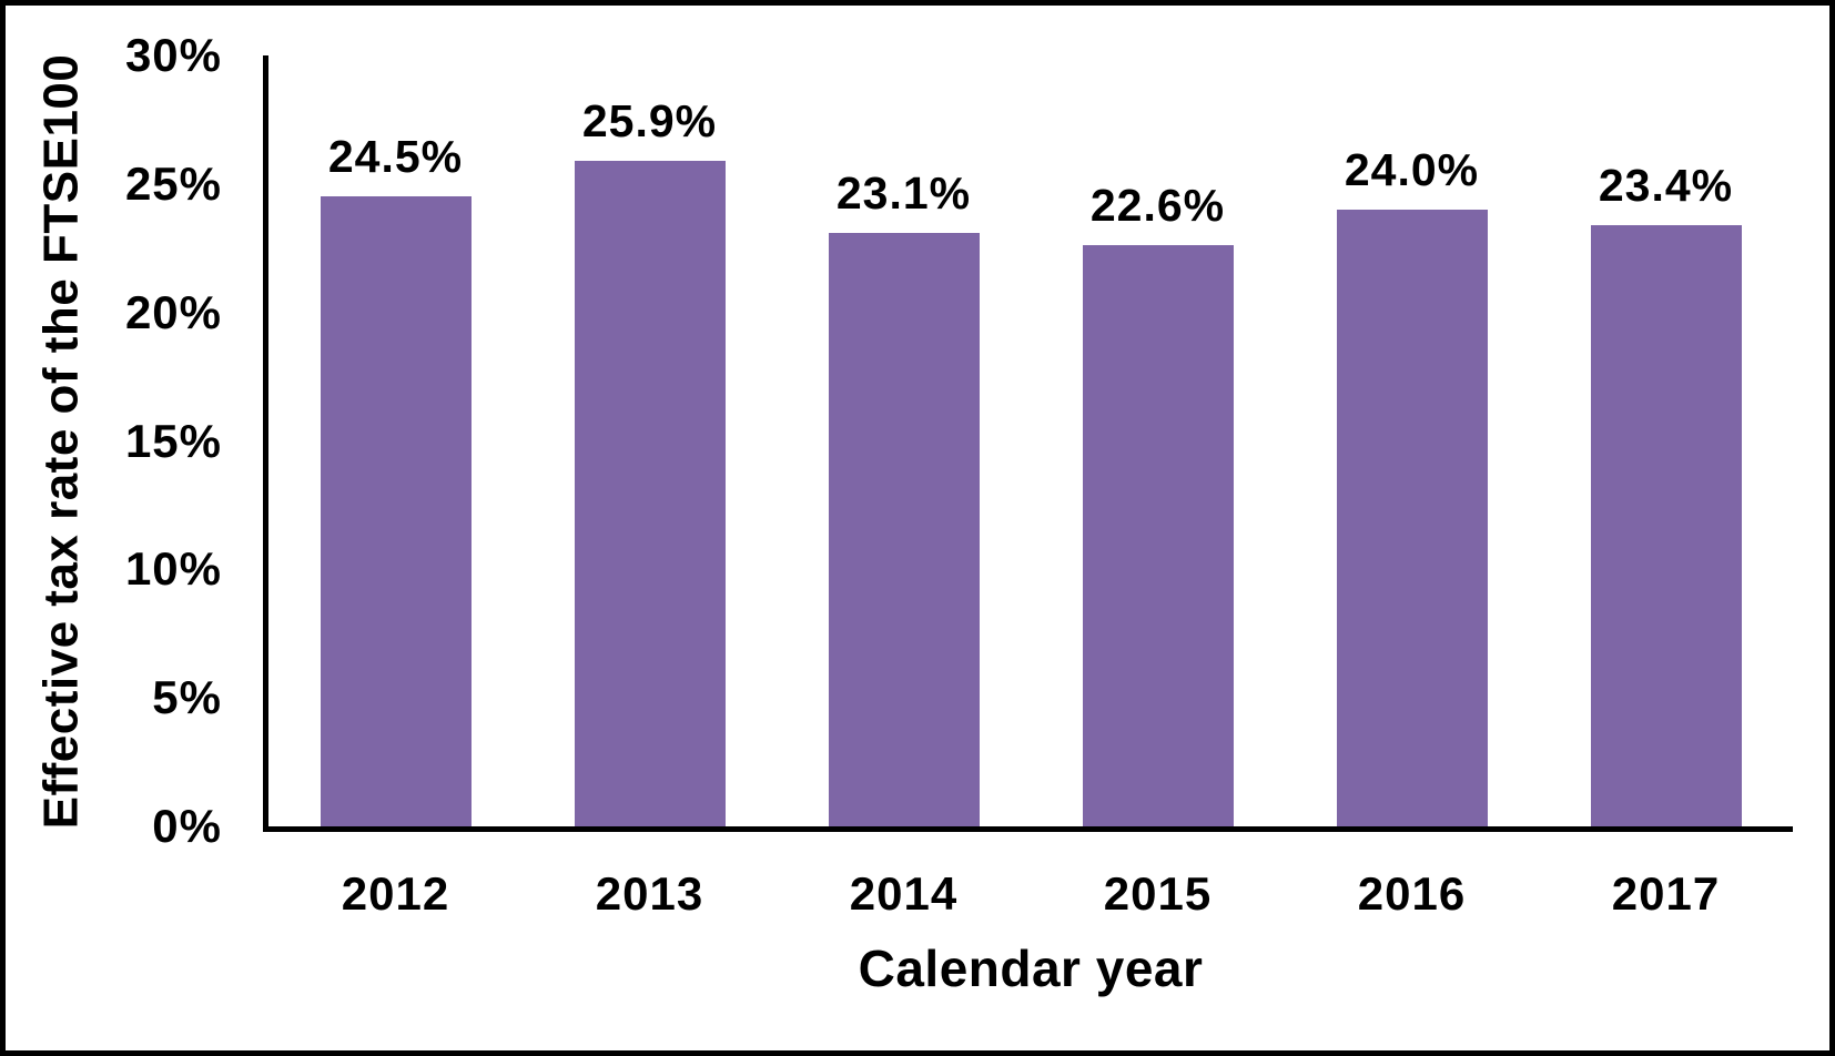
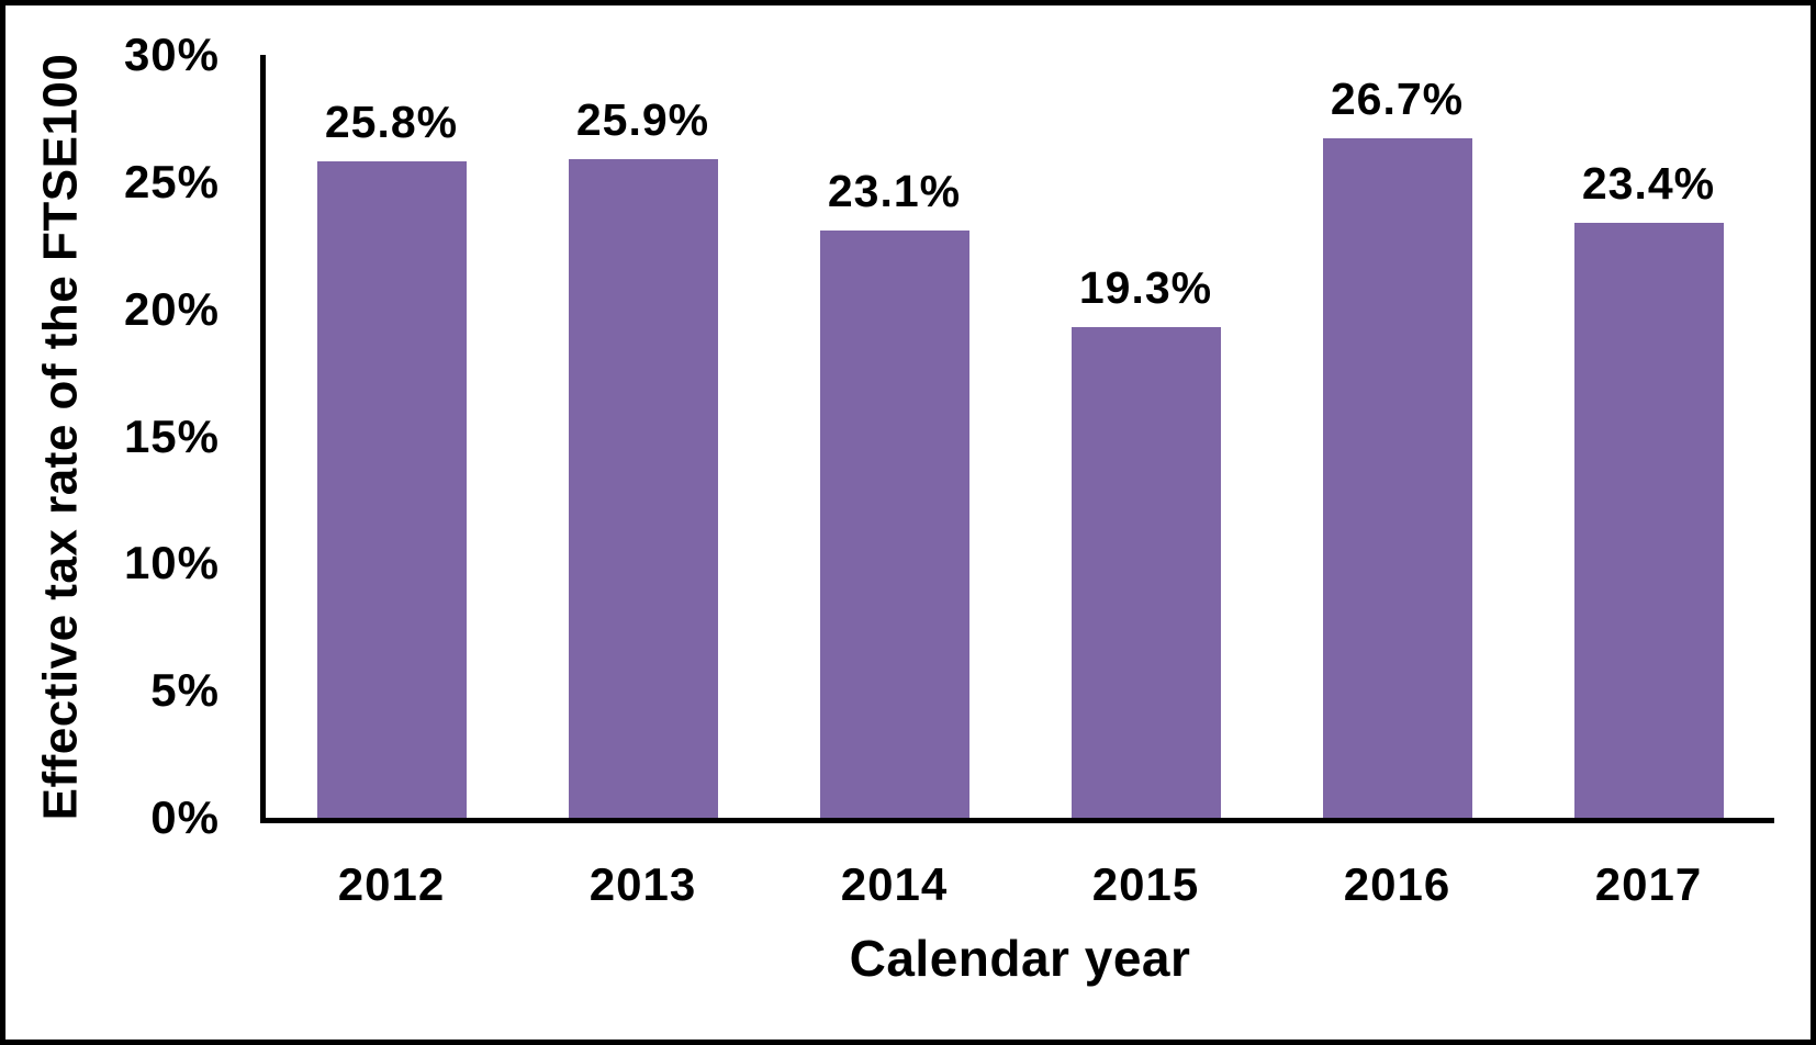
2012: 24.5% -> 25.8%
2015: 22.6% -> 19.3%
2016: 24.0% -> 26.7%
